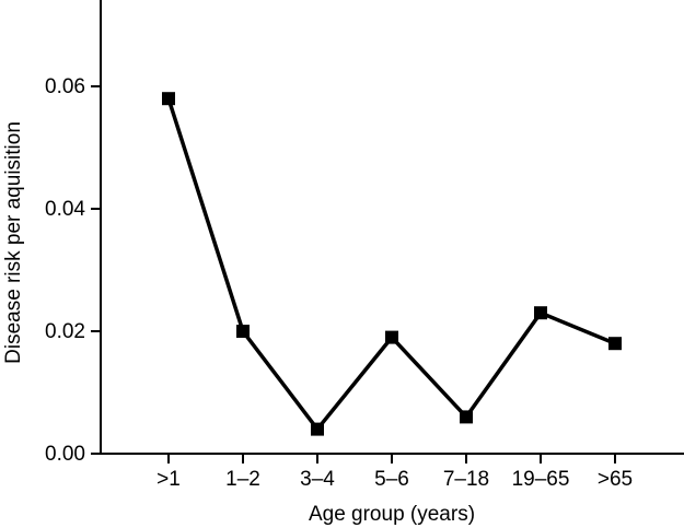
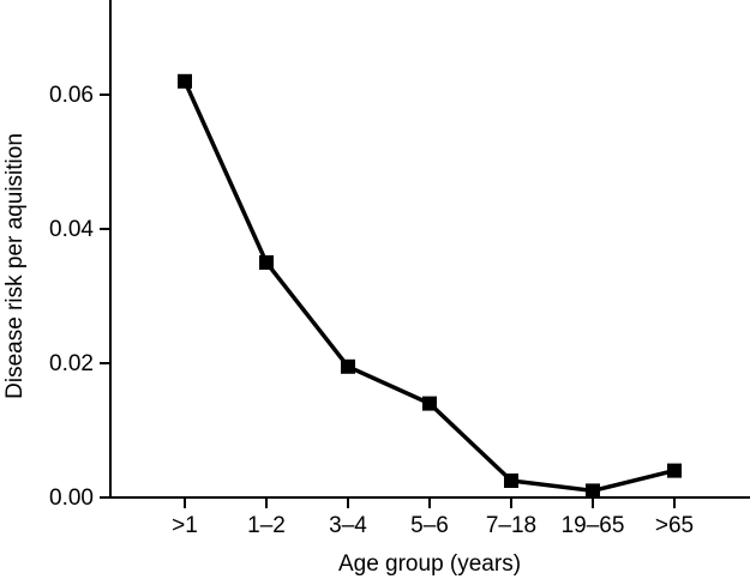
>1: 0.058 -> 0.062
1–2: 0.020 -> 0.035
3–4: 0.004 -> 0.019
5–6: 0.019 -> 0.014
7–18: 0.006 -> 0.003
19–65: 0.023 -> 0.001
>65: 0.018 -> 0.004
